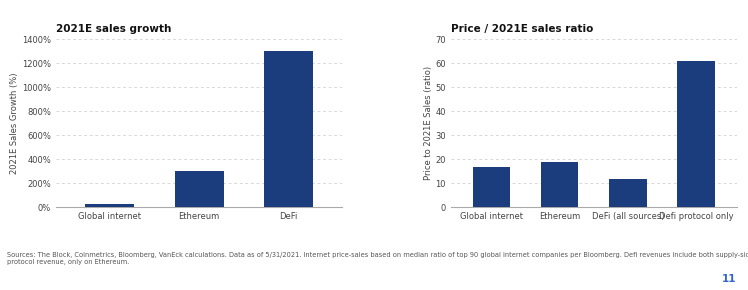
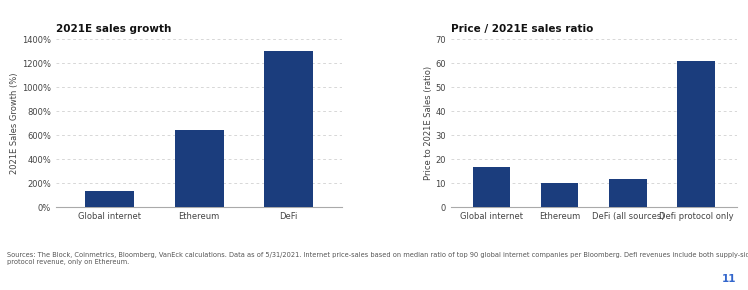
2021E sales growth/Global internet: 30% -> 140%
2021E sales growth/Ethereum: 300% -> 640%
Price / 2021E sales ratio/Ethereum: 19 -> 10
